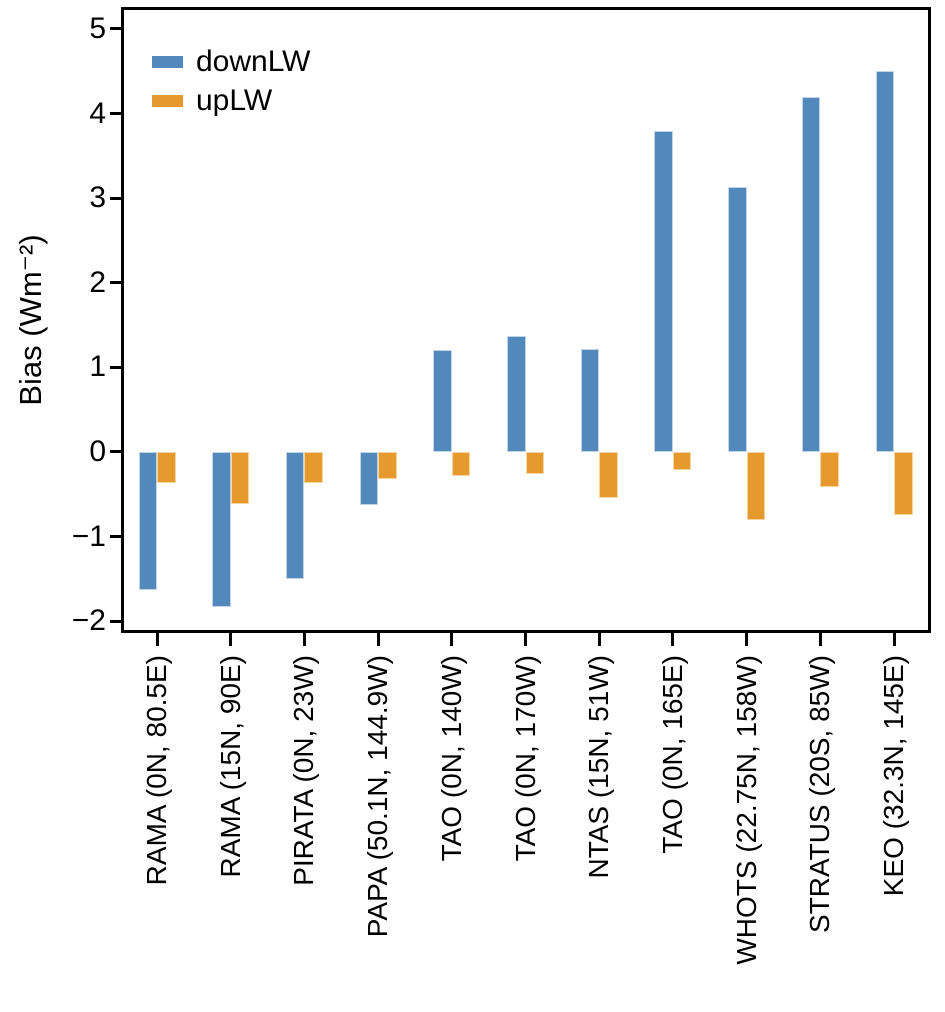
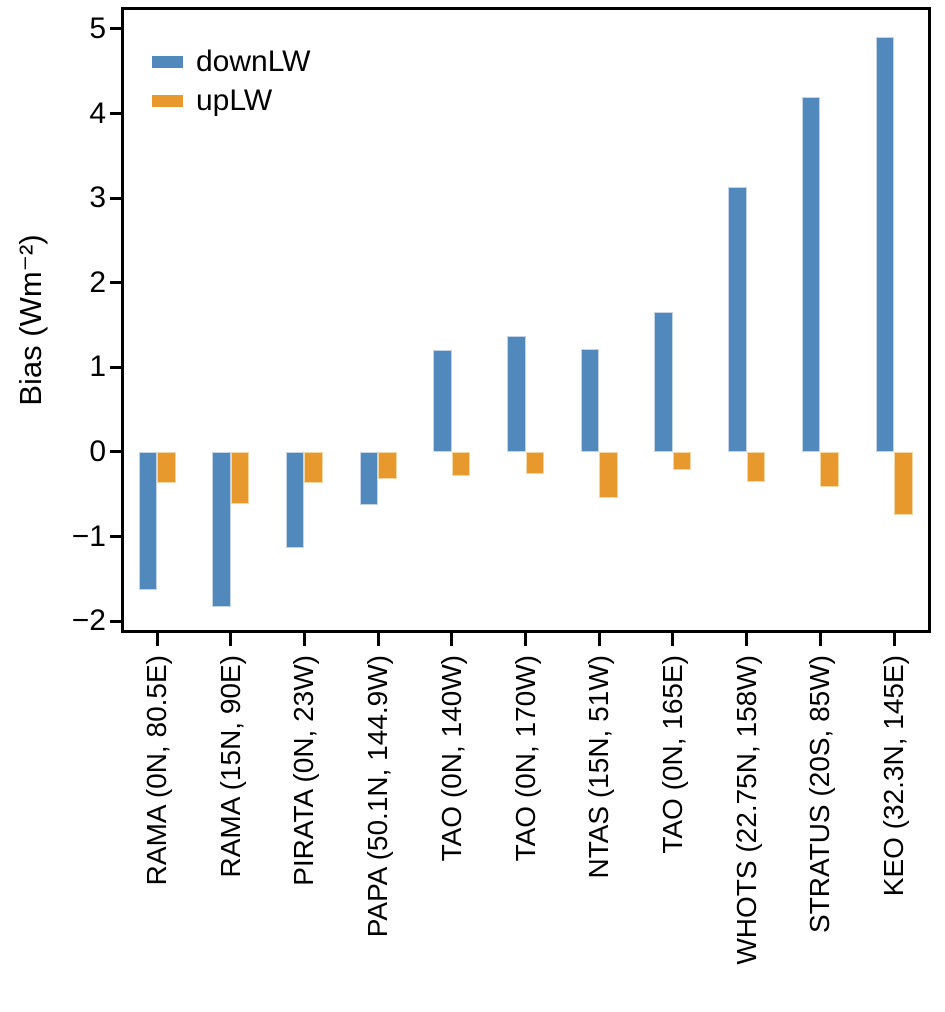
downLW/PIRATA (0N, 23W): -1.5 -> -1.1
downLW/TAO (0N, 165E): 3.8 -> 1.6
upLW/WHOTS (22.75N, 158W): -0.8 -> -0.3
downLW/KEO (32.3N, 145E): 4.5 -> 4.9
